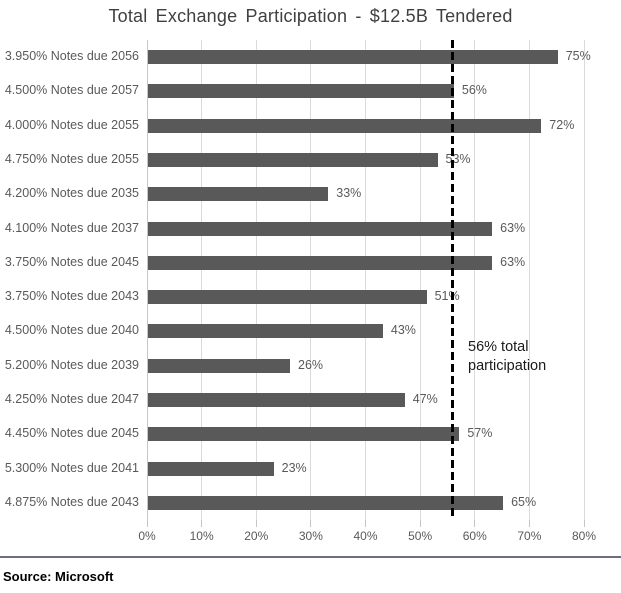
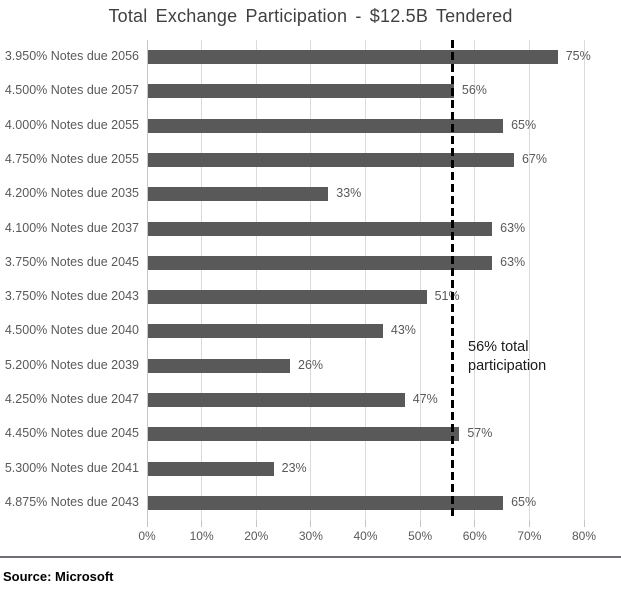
4.000% Notes due 2055: 72% -> 65%
4.750% Notes due 2055: 53% -> 67%
